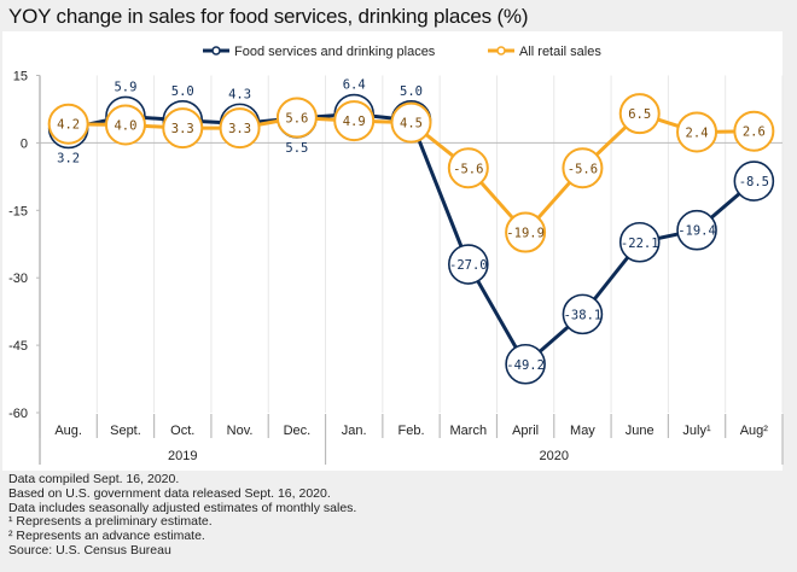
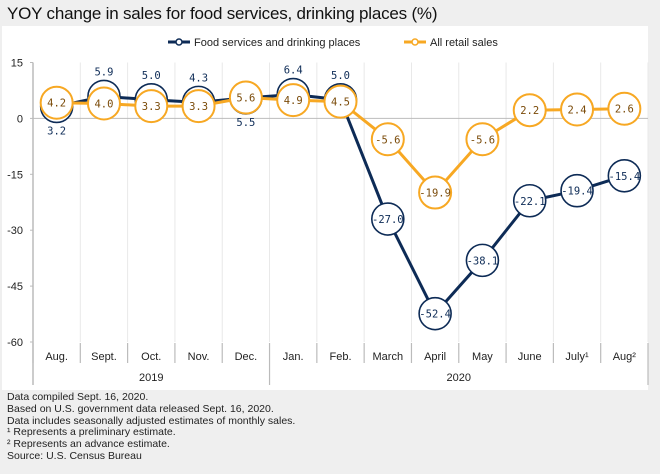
Food services and drinking places/April: -49.2 -> -52.4
All retail sales/June: 6.5 -> 2.2
Food services and drinking places/Aug²: -8.5 -> -15.4
